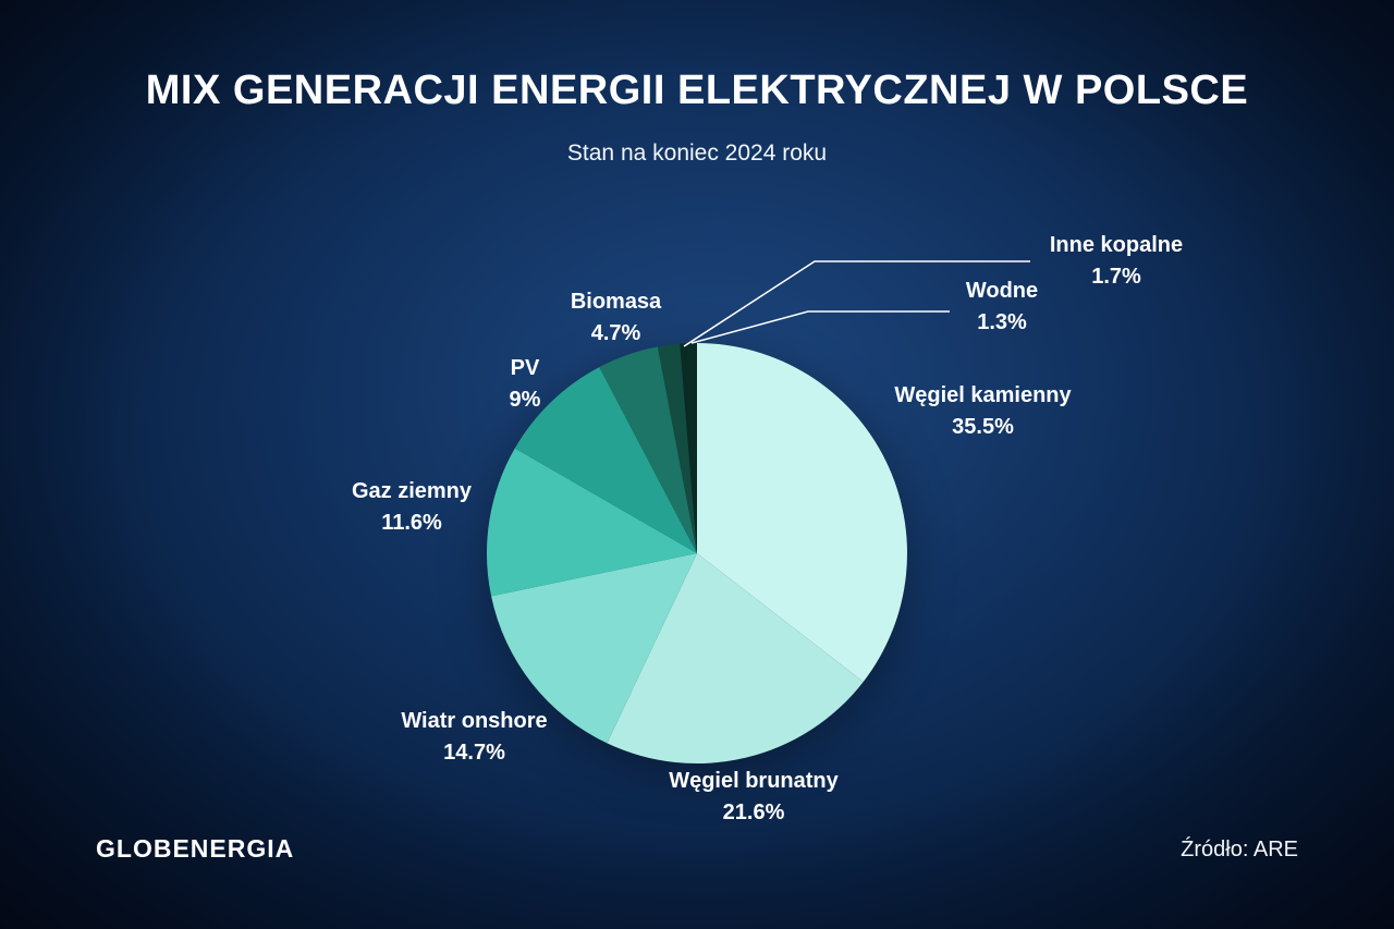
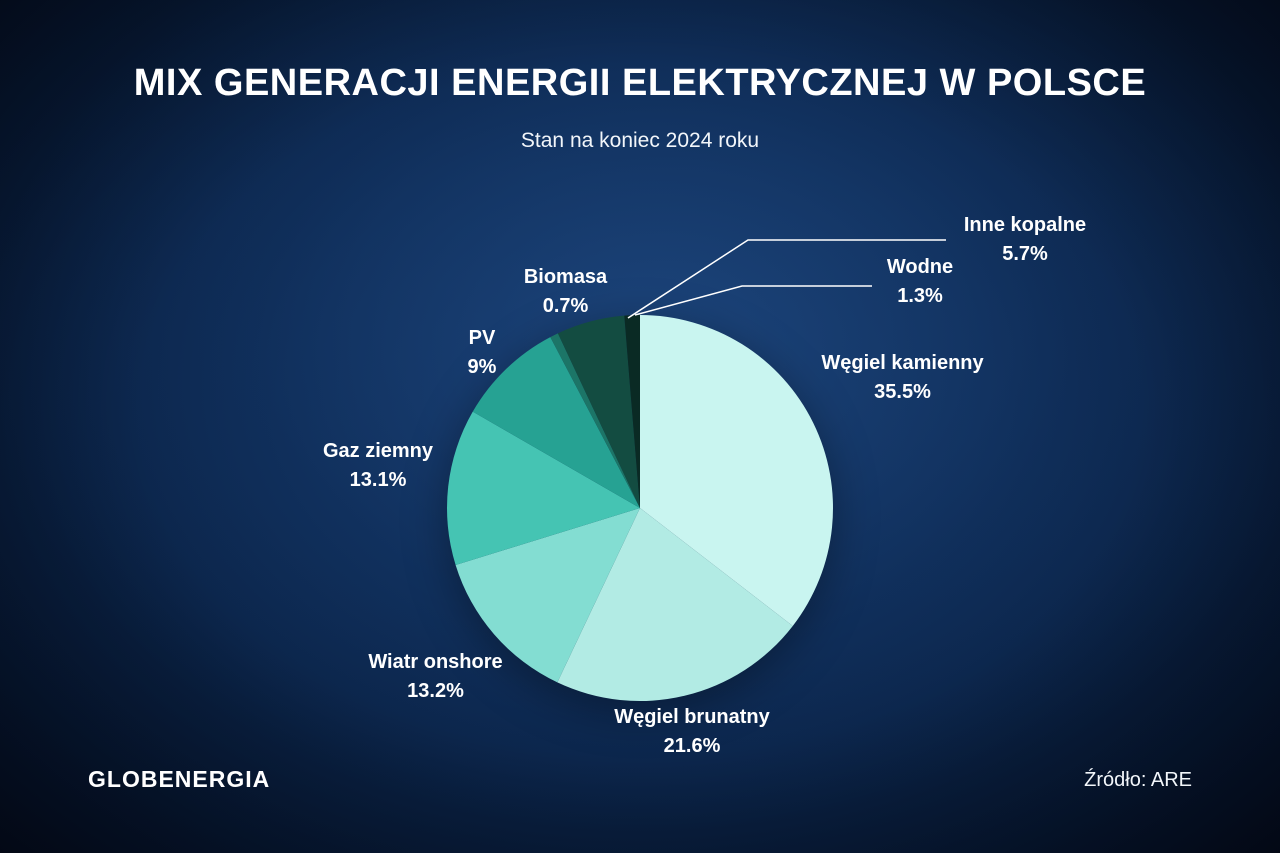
Wiatr onshore: 14.7% -> 13.2%
Gaz ziemny: 11.6% -> 13.1%
Biomasa: 4.7% -> 0.7%
Inne kopalne: 1.7% -> 5.7%
